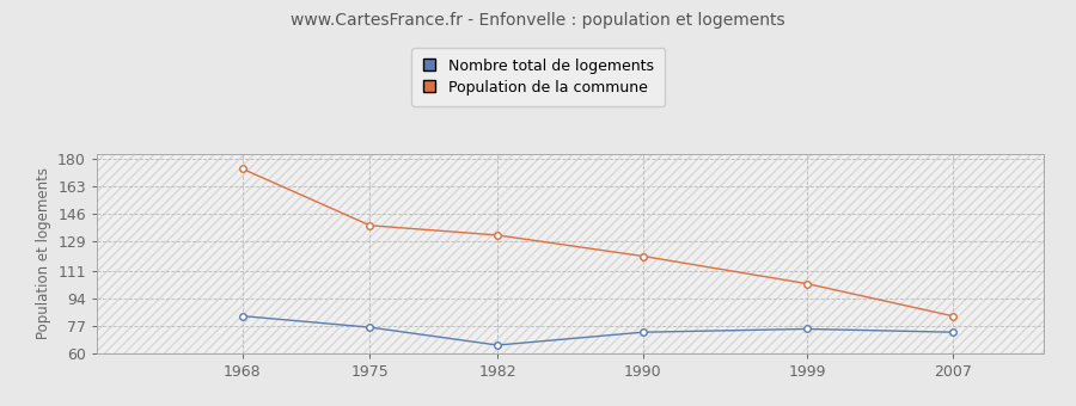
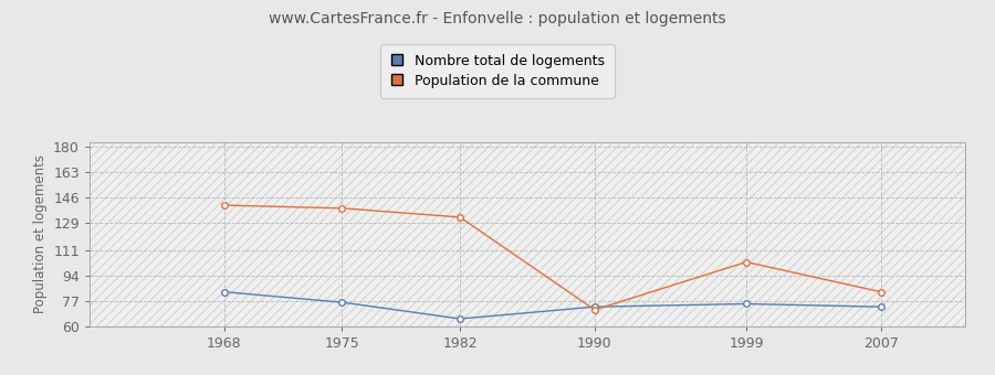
Population de la commune/1968: 174 -> 141
Population de la commune/1990: 120 -> 71
